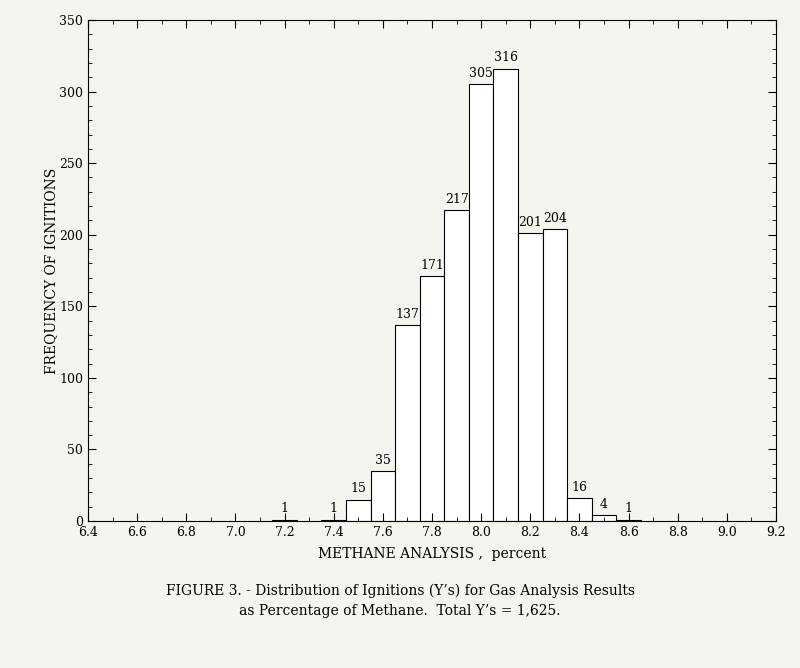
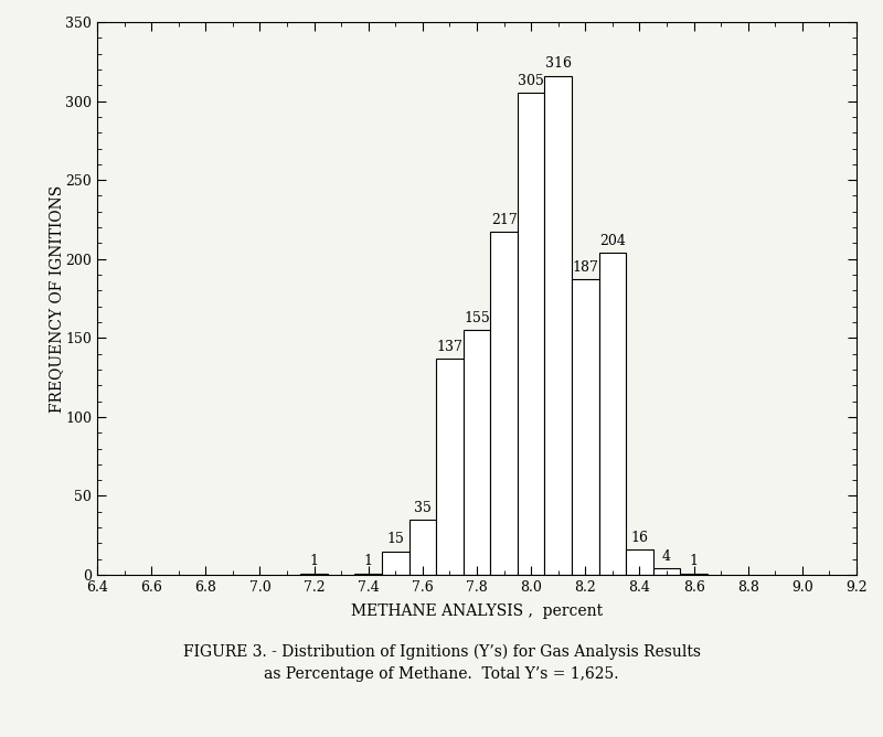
7.8: 171 -> 155
8.2: 201 -> 187
